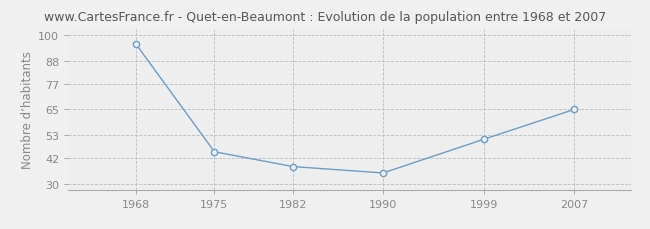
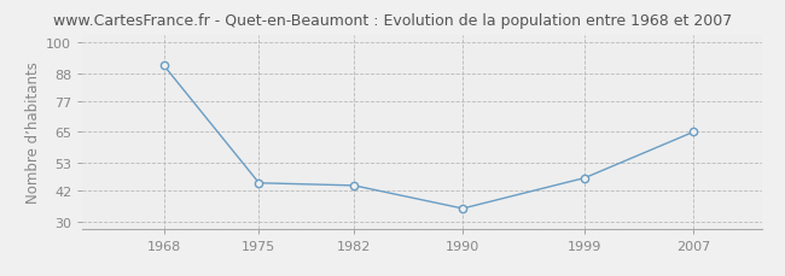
1968: 96 -> 91
1982: 38 -> 44
1999: 51 -> 47
